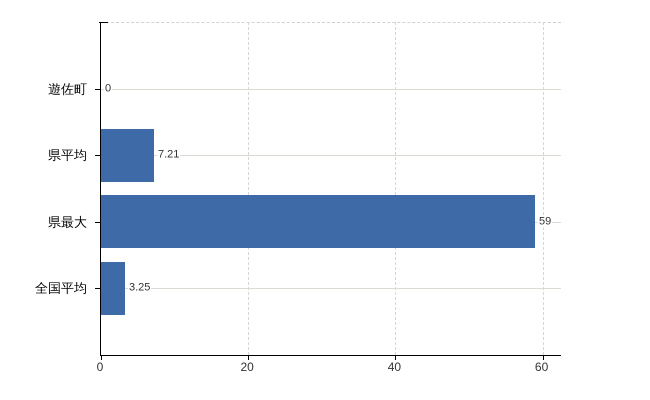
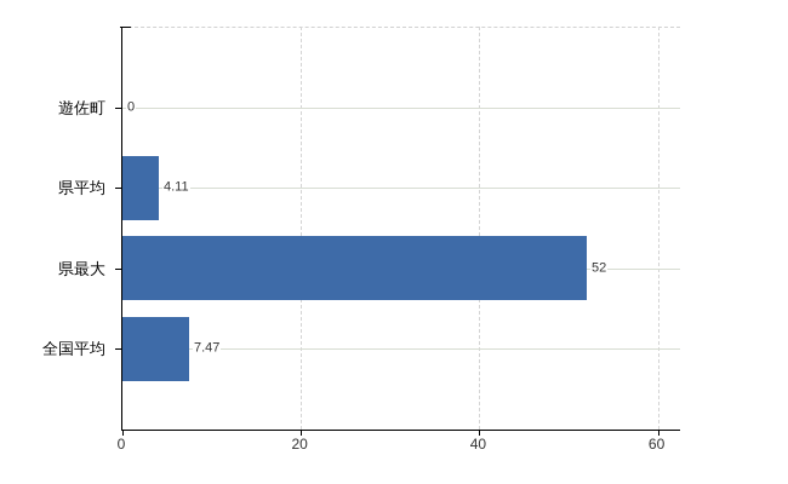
県平均: 7.21 -> 4.11
県最大: 59 -> 52
全国平均: 3.25 -> 7.47
